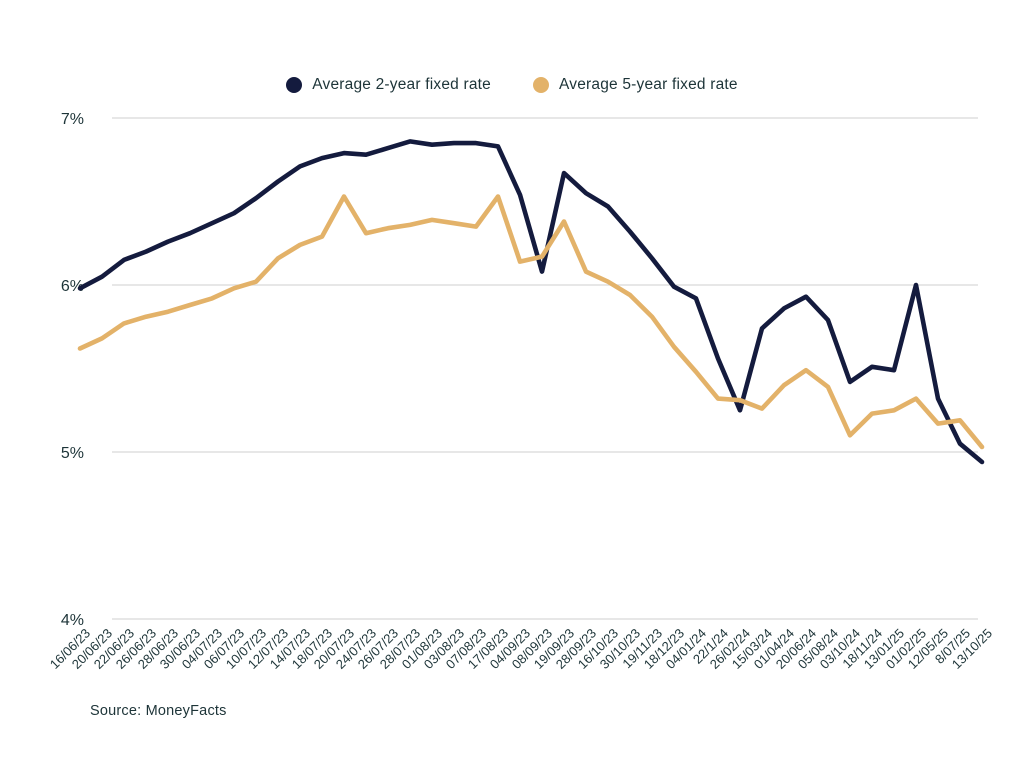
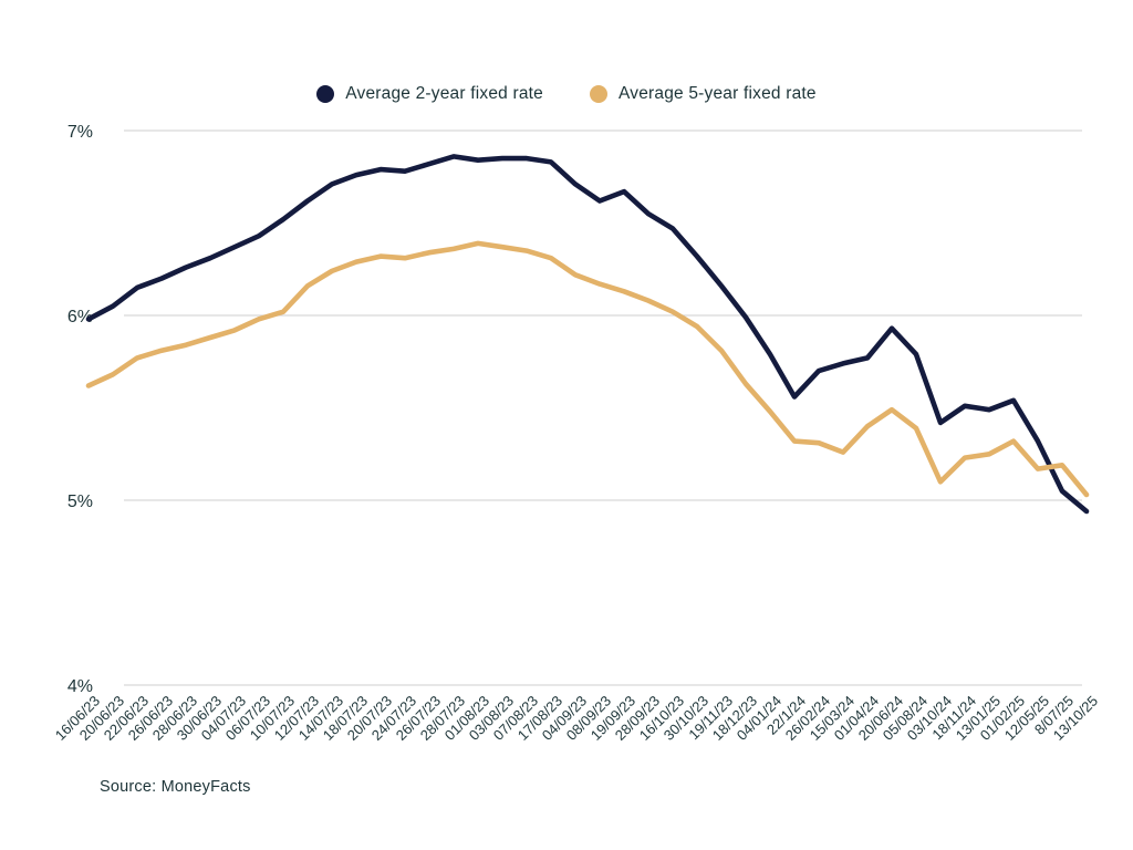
Average 5-year fixed rate/20/07/23: 6.53% -> 6.32%
Average 5-year fixed rate/17/08/23: 6.53% -> 6.31%
Average 2-year fixed rate/04/09/23: 6.54% -> 6.71%
Average 5-year fixed rate/04/09/23: 6.14% -> 6.22%
Average 2-year fixed rate/08/09/23: 6.08% -> 6.62%
Average 5-year fixed rate/19/09/23: 6.38% -> 6.13%
Average 2-year fixed rate/04/01/24: 5.92% -> 5.79%
Average 2-year fixed rate/26/02/24: 5.25% -> 5.70%
Average 2-year fixed rate/01/04/24: 5.86% -> 5.77%
Average 2-year fixed rate/01/02/25: 6.00% -> 5.54%
